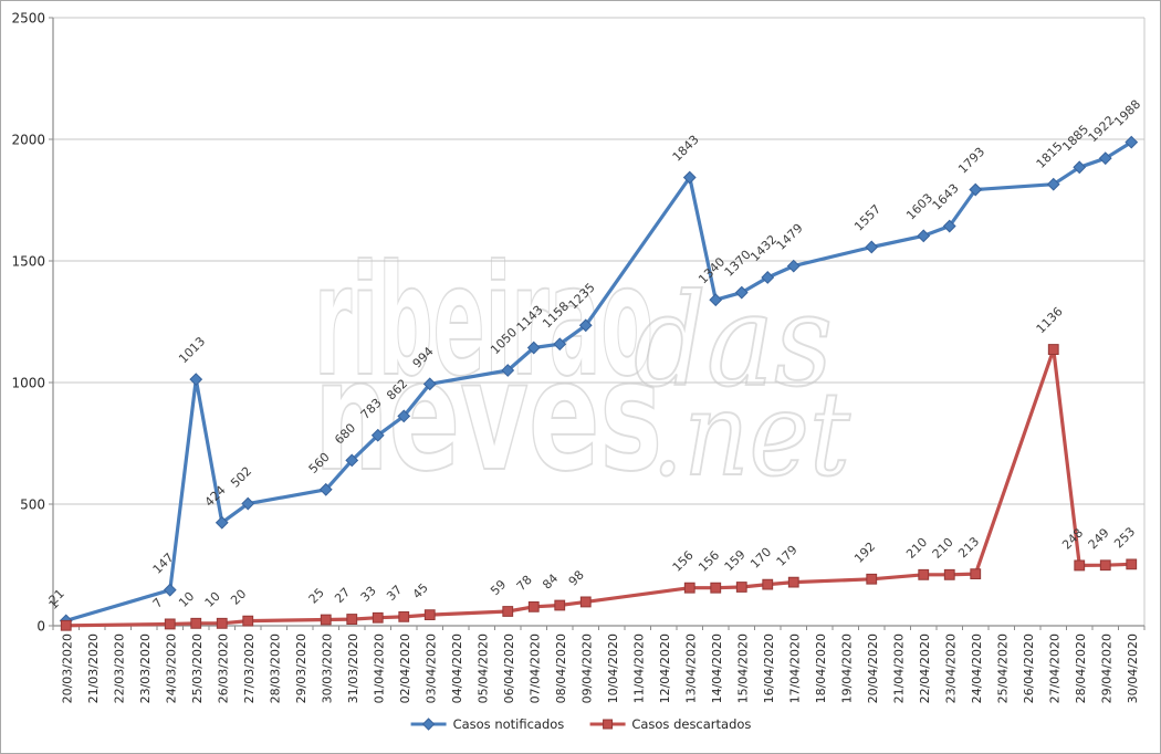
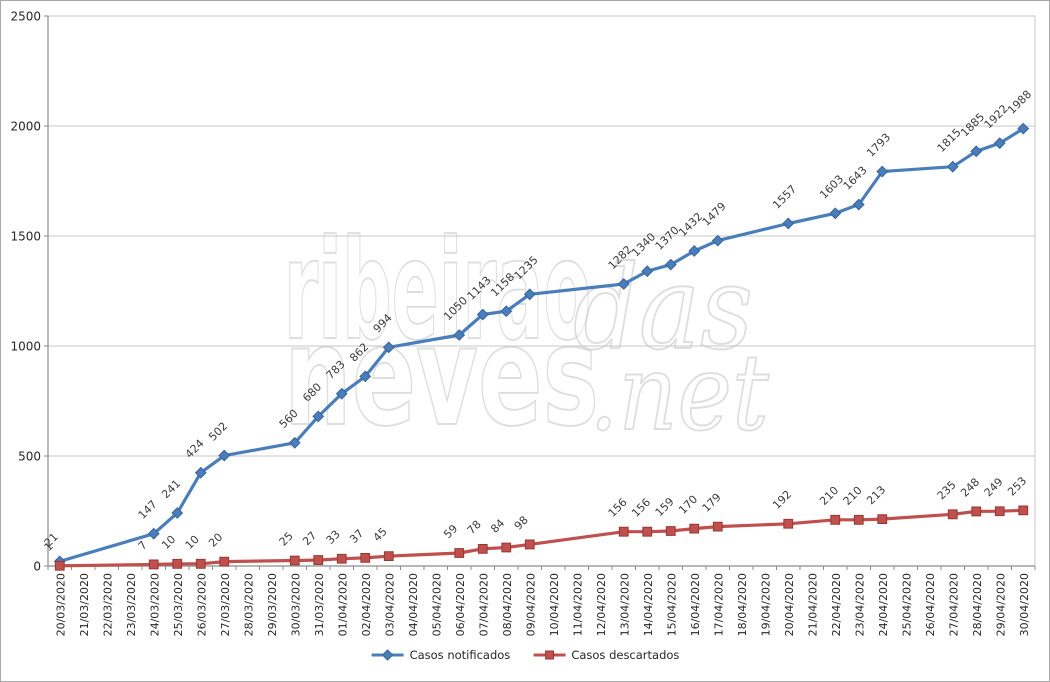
Casos notificados/25/03/2020: 1013 -> 241
Casos notificados/13/04/2020: 1843 -> 1282
Casos descartados/27/04/2020: 1136 -> 235
